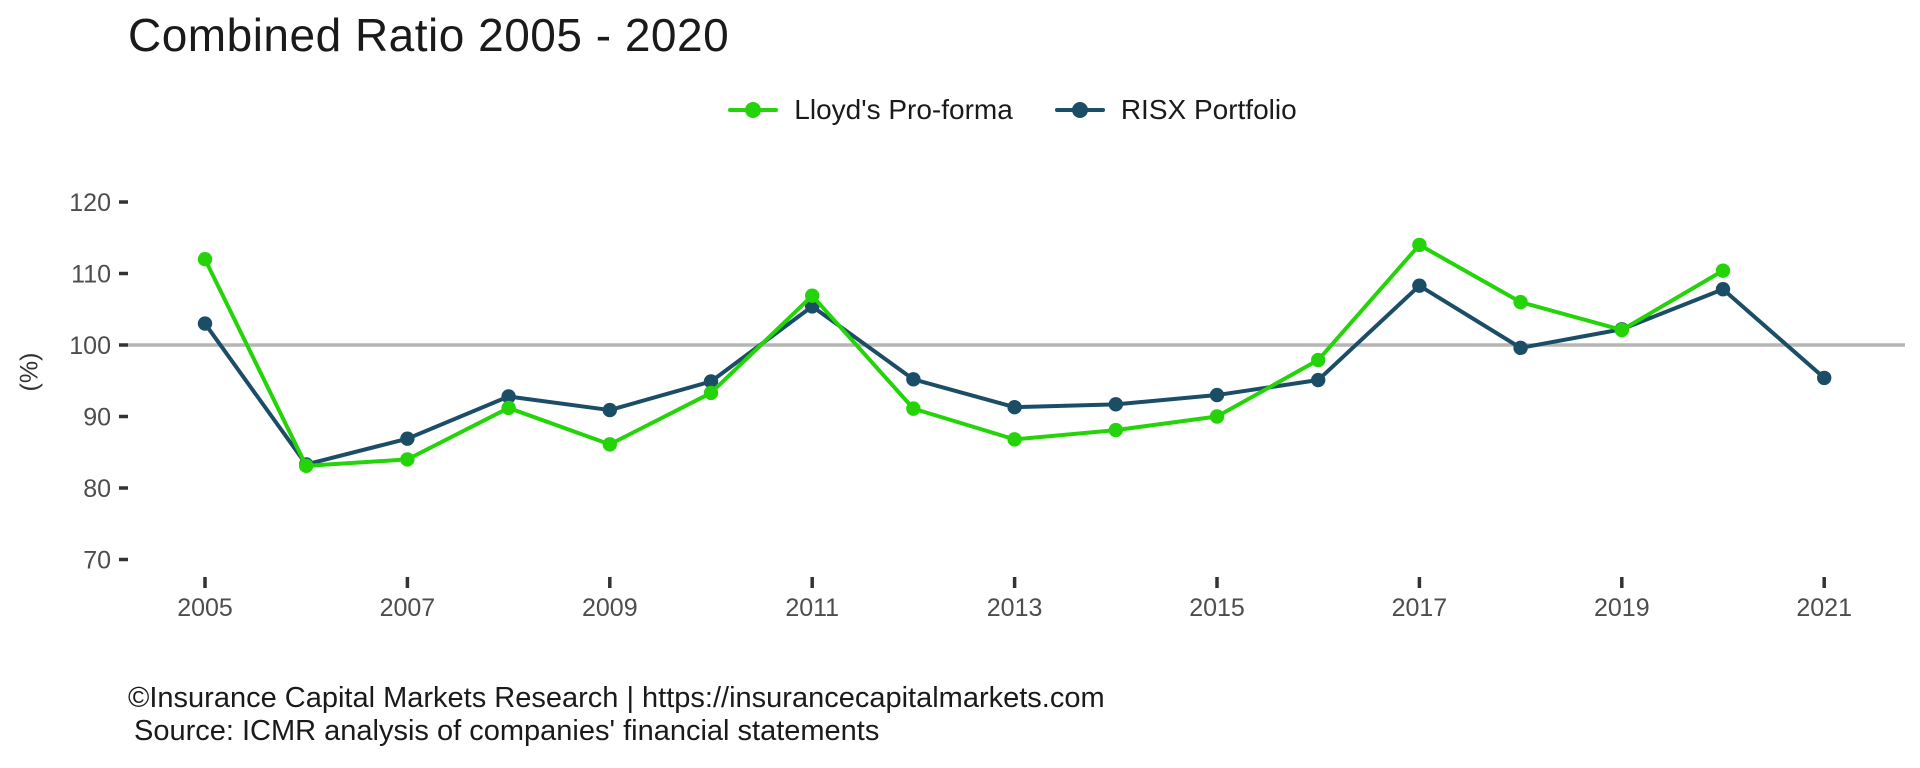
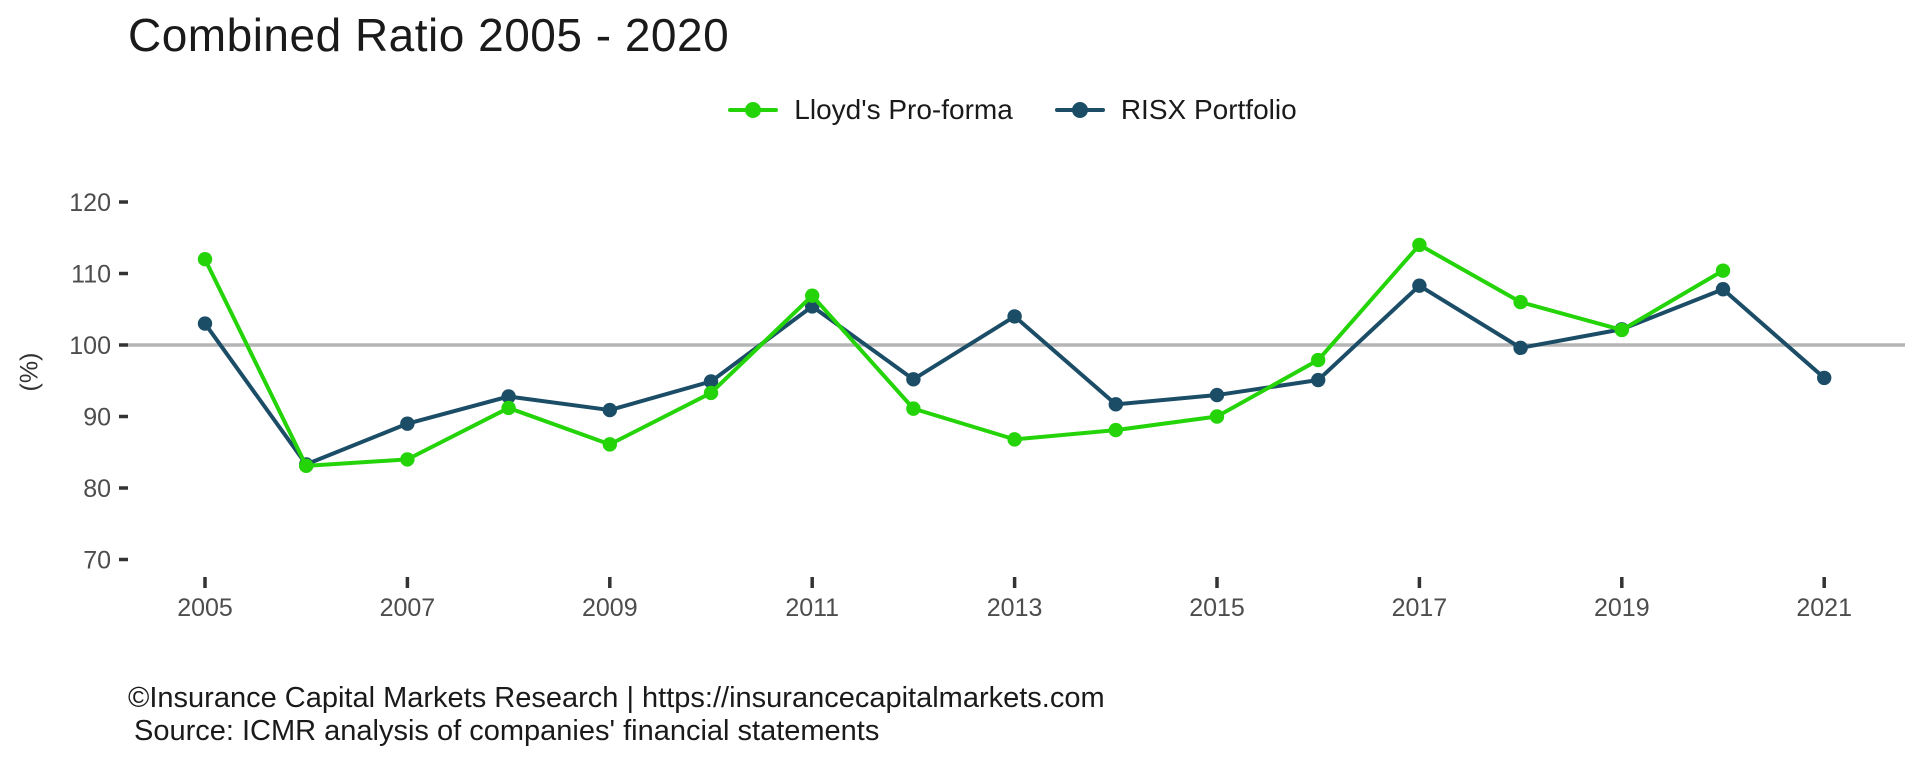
RISX Portfolio/2007: 87 -> 89
RISX Portfolio/2013: 91 -> 104
